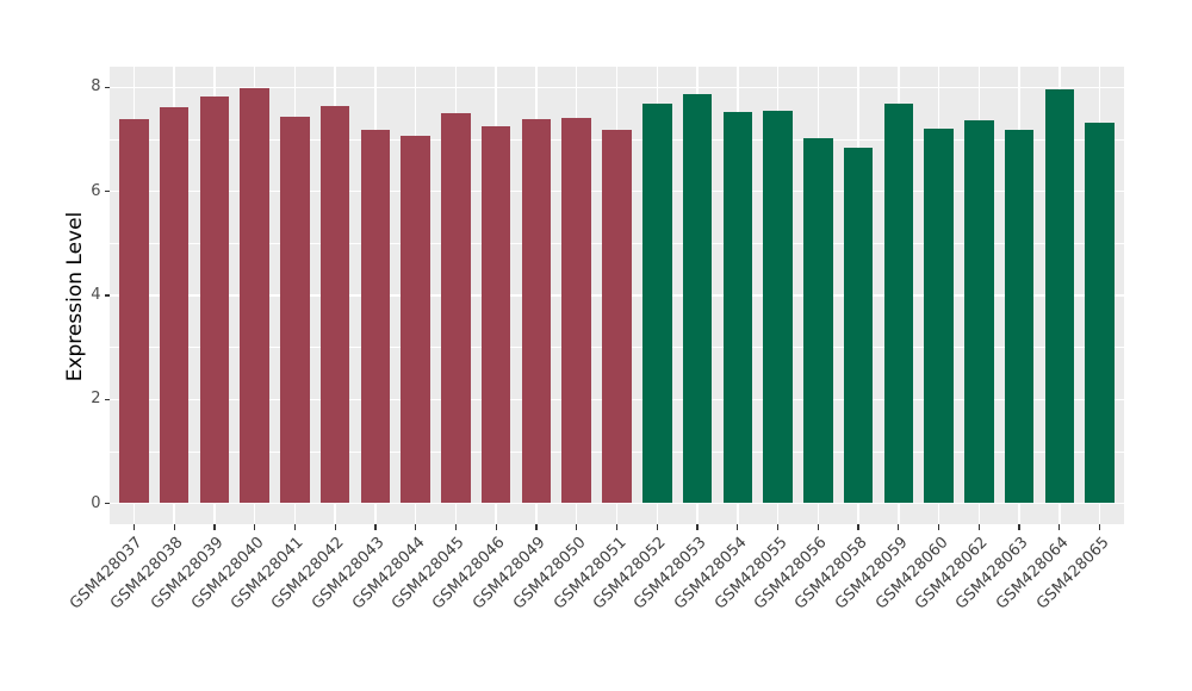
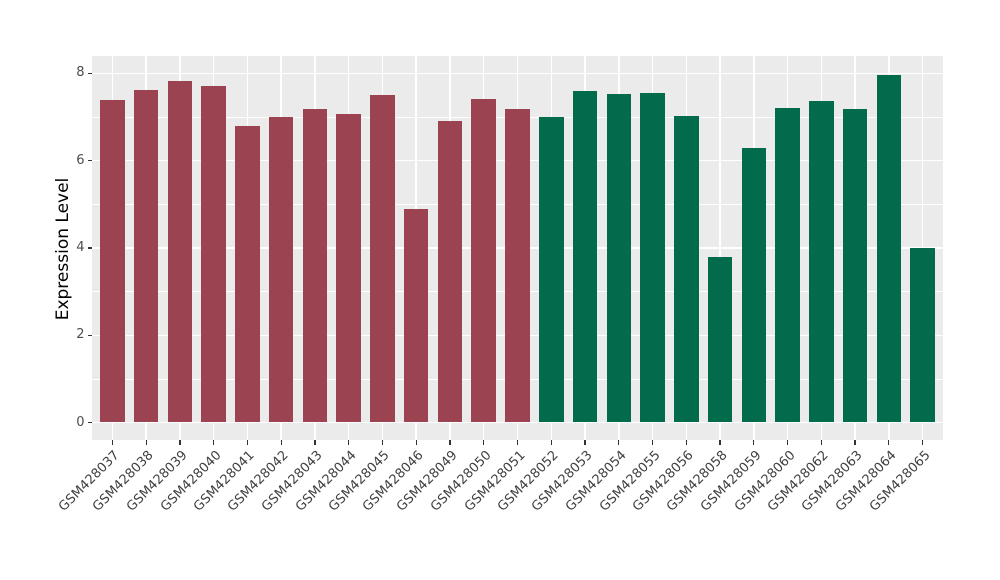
GSM428040: 8.0 -> 7.7
GSM428041: 7.4 -> 6.8
GSM428042: 7.6 -> 7.0
GSM428046: 7.2 -> 4.9
GSM428049: 7.4 -> 6.9
GSM428052: 7.7 -> 7.0
GSM428053: 7.9 -> 7.6
GSM428058: 6.8 -> 3.8
GSM428059: 7.7 -> 6.3
GSM428065: 7.3 -> 4.0
